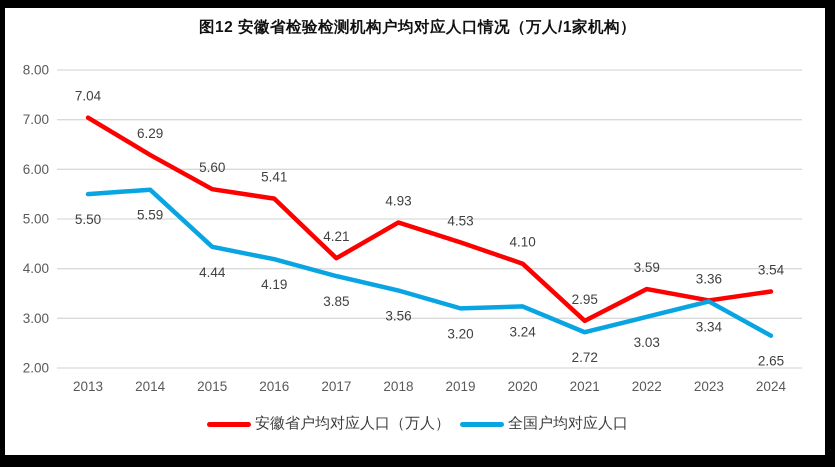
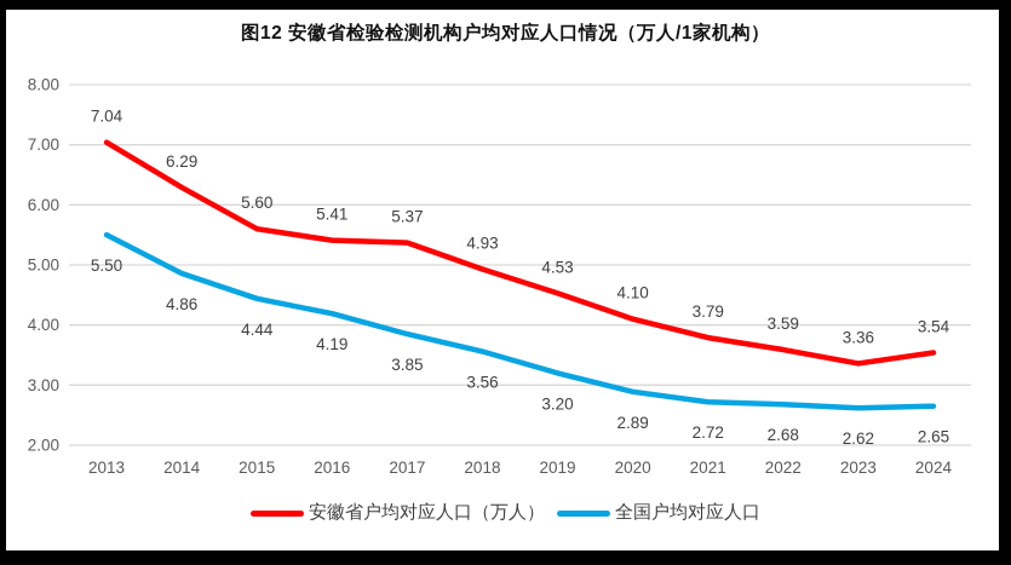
全国户均对应人口/2014: 5.59 -> 4.86
安徽省户均对应人口（万人）/2017: 4.21 -> 5.37
全国户均对应人口/2020: 3.24 -> 2.89
安徽省户均对应人口（万人）/2021: 2.95 -> 3.79
全国户均对应人口/2022: 3.03 -> 2.68
全国户均对应人口/2023: 3.34 -> 2.62
